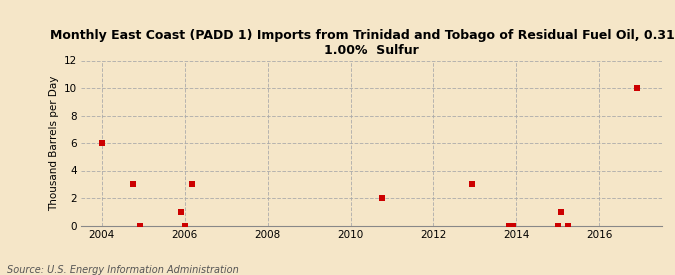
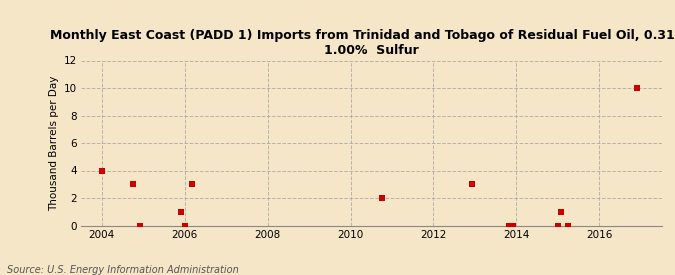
2004: 6 -> 4
